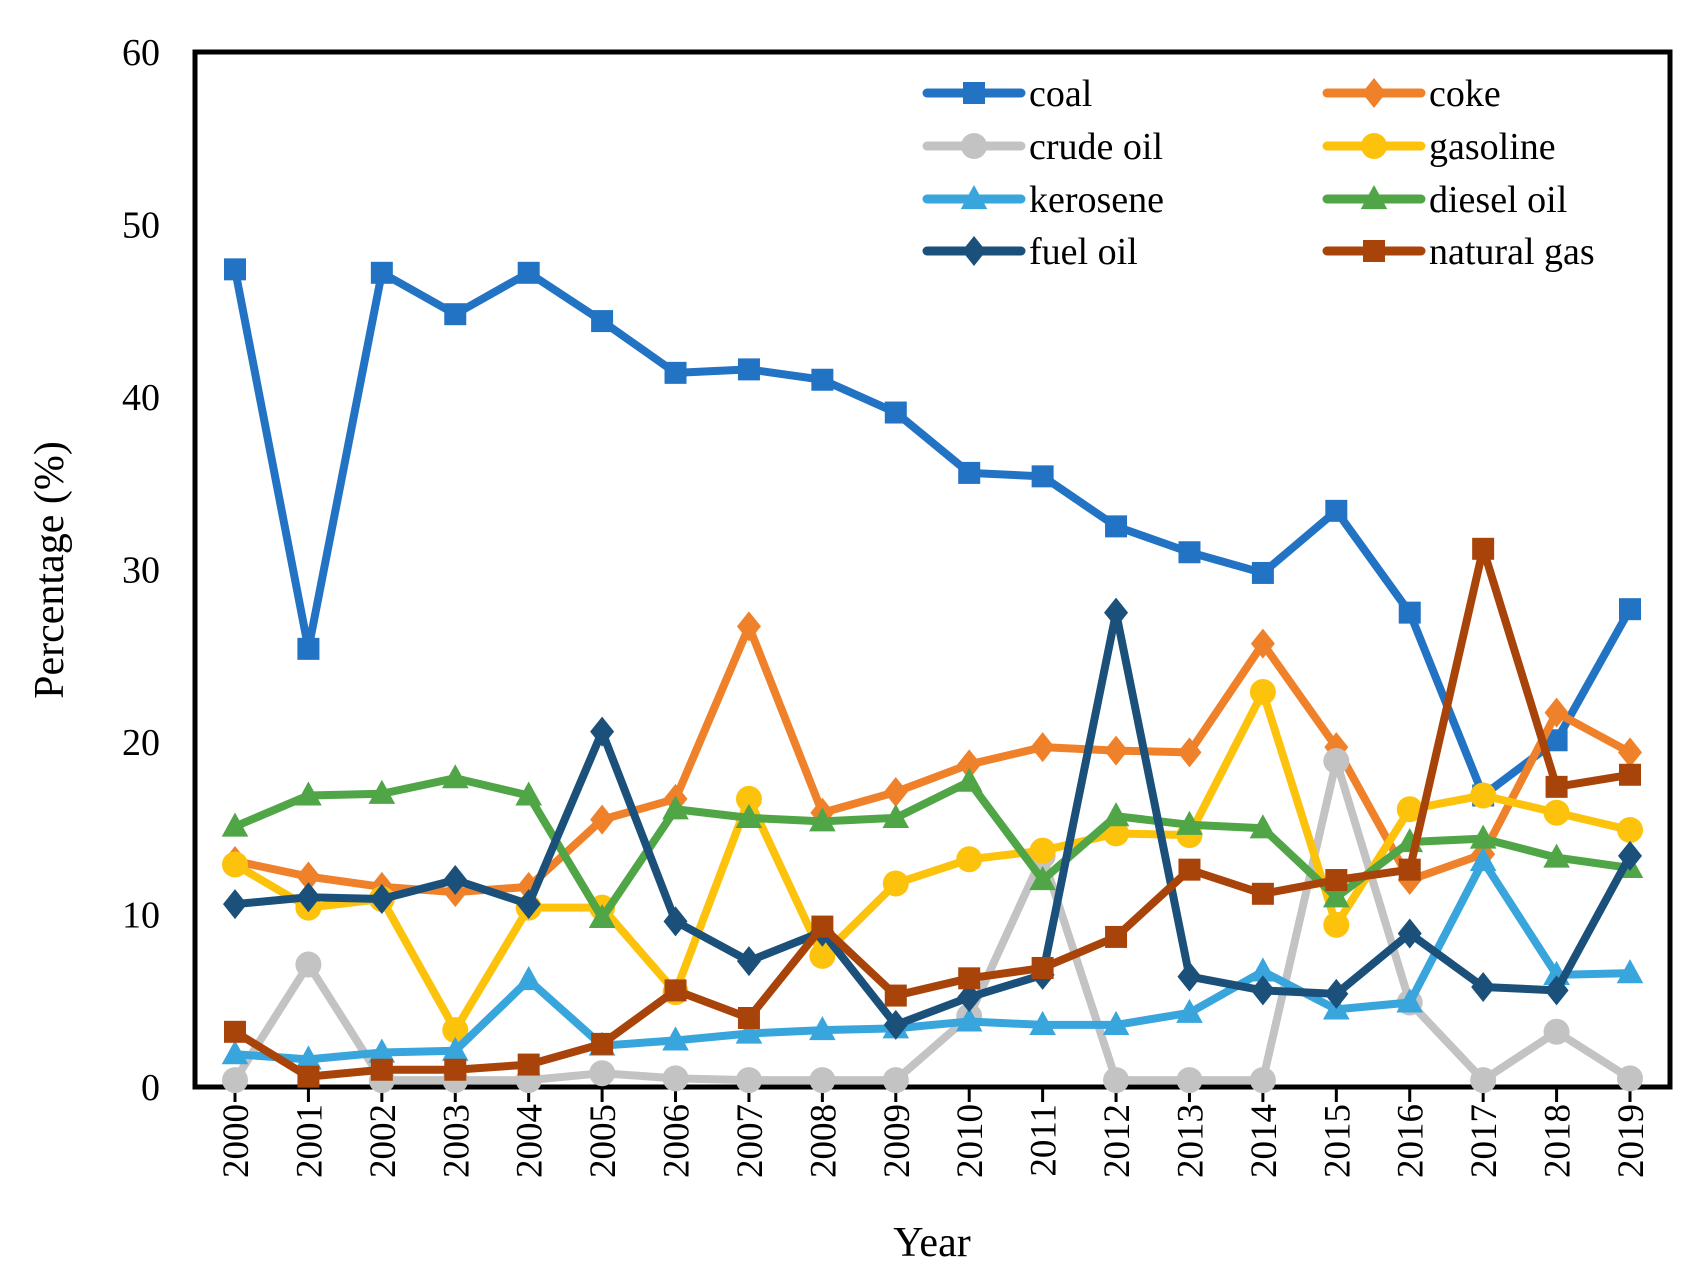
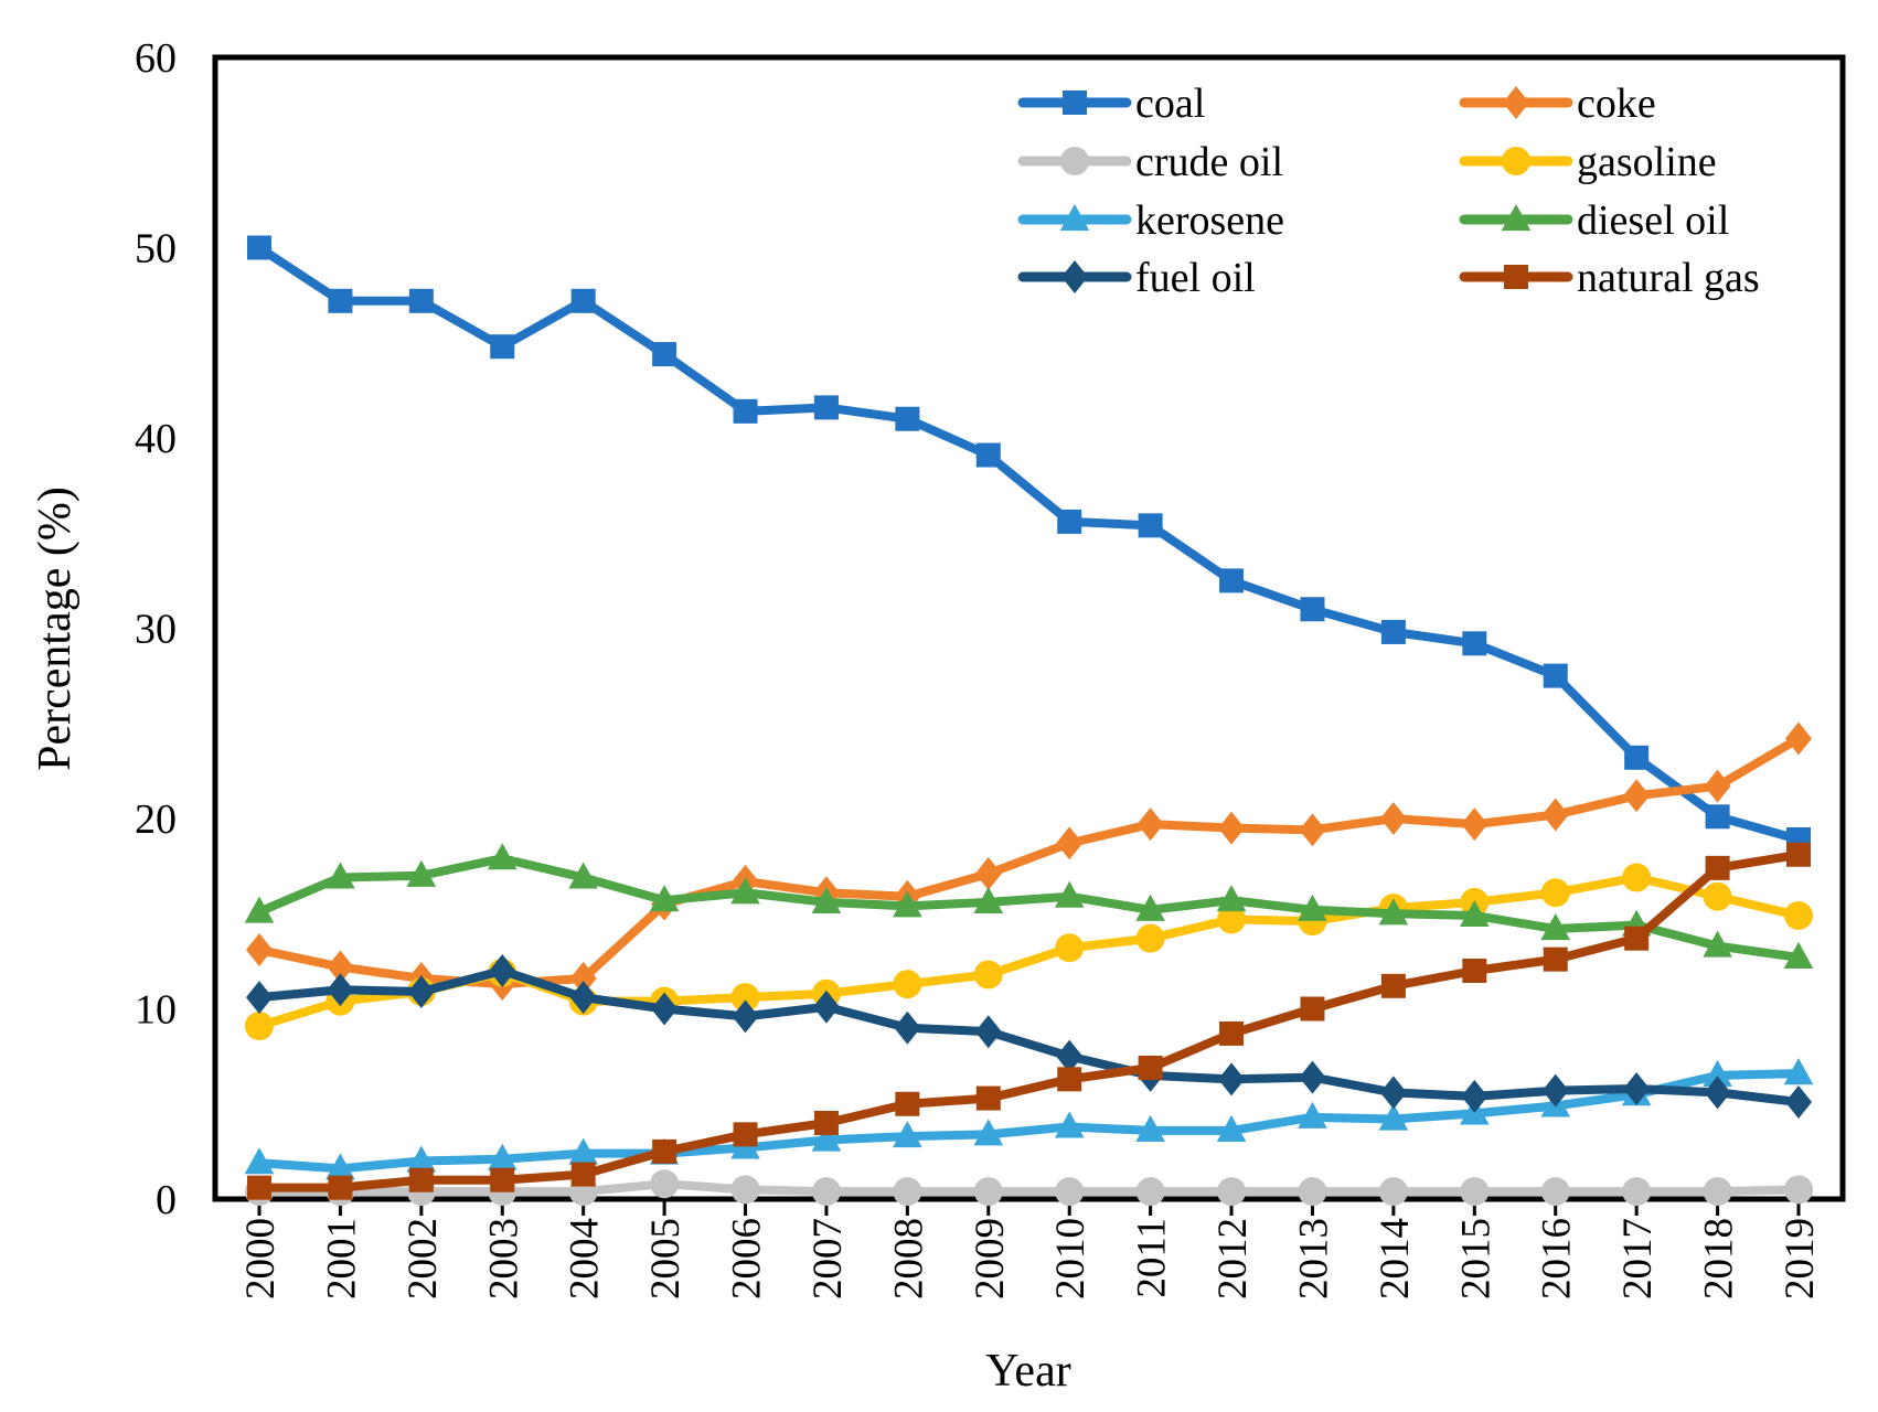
coal/2000: 47.4 -> 50.0
gasoline/2000: 12.9 -> 9.1
natural gas/2000: 3.2 -> 0.6
coal/2001: 25.4 -> 47.2
crude oil/2001: 7.1 -> 0.4
gasoline/2003: 3.3 -> 11.9
kerosene/2004: 6.2 -> 2.4
diesel oil/2005: 9.8 -> 15.7
fuel oil/2005: 20.6 -> 10.0
gasoline/2006: 5.5 -> 10.6
natural gas/2006: 5.6 -> 3.4
coke/2007: 26.7 -> 16.1
gasoline/2007: 16.7 -> 10.8
fuel oil/2007: 7.3 -> 10.1
gasoline/2008: 7.6 -> 11.3
natural gas/2008: 9.3 -> 5.0
fuel oil/2009: 3.6 -> 8.8
crude oil/2010: 4.1 -> 0.4
diesel oil/2010: 17.7 -> 15.9
fuel oil/2010: 5.2 -> 7.5
crude oil/2011: 13.4 -> 0.4
diesel oil/2011: 12.0 -> 15.2
fuel oil/2012: 27.5 -> 6.3
natural gas/2013: 12.6 -> 10.0
coke/2014: 25.7 -> 20.0
gasoline/2014: 22.9 -> 15.3
kerosene/2014: 6.7 -> 4.2
coal/2015: 33.4 -> 29.2
crude oil/2015: 18.9 -> 0.4
gasoline/2015: 9.4 -> 15.6
diesel oil/2015: 11.0 -> 14.9
coke/2016: 12.0 -> 20.2
crude oil/2016: 4.9 -> 0.4
fuel oil/2016: 8.9 -> 5.7
coal/2017: 16.9 -> 23.2
coke/2017: 13.5 -> 21.2
kerosene/2017: 13.1 -> 5.5
natural gas/2017: 31.2 -> 13.7
crude oil/2018: 3.2 -> 0.4
coal/2019: 27.7 -> 18.9
coke/2019: 19.4 -> 24.2
fuel oil/2019: 13.4 -> 5.1
